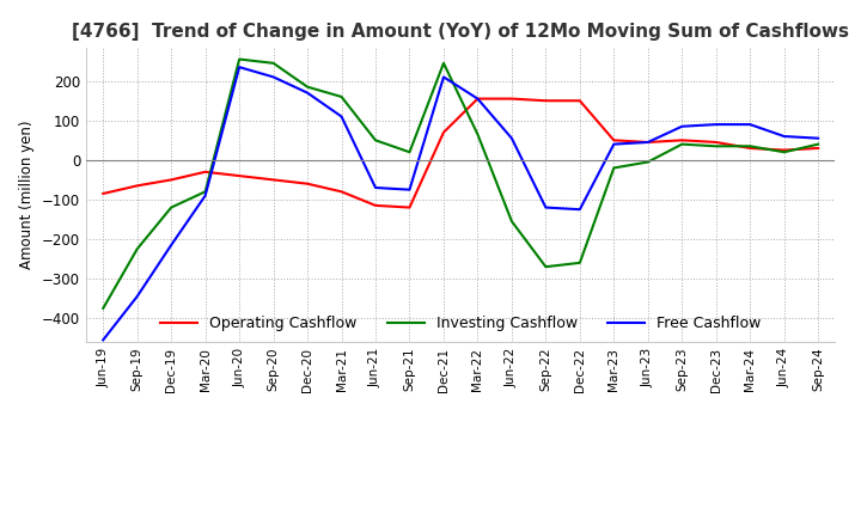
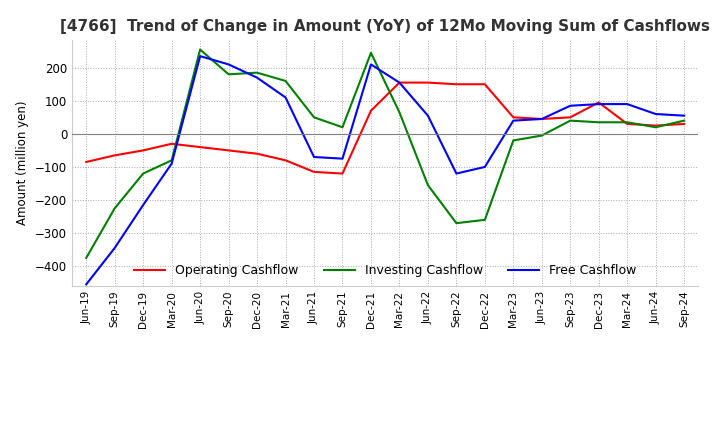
Investing Cashflow/Sep-20: 245 -> 180
Free Cashflow/Dec-22: -125 -> -100
Operating Cashflow/Dec-23: 45 -> 95
